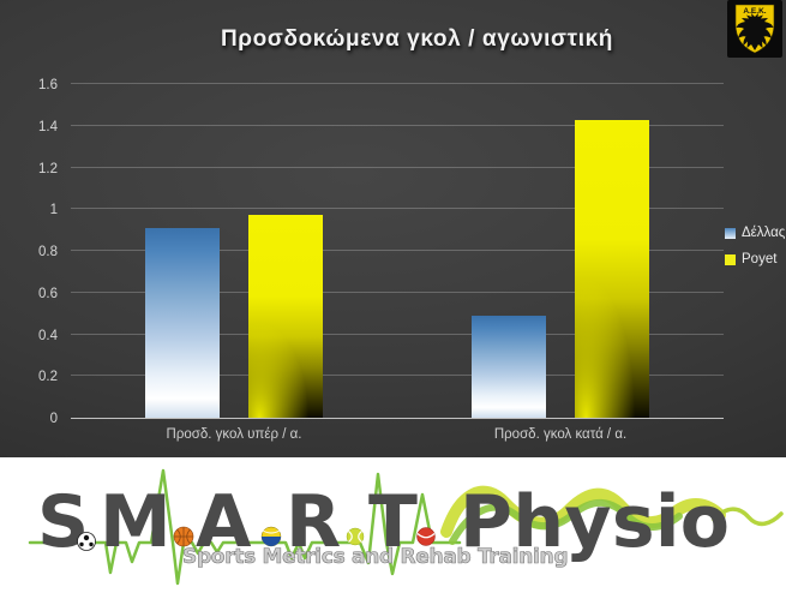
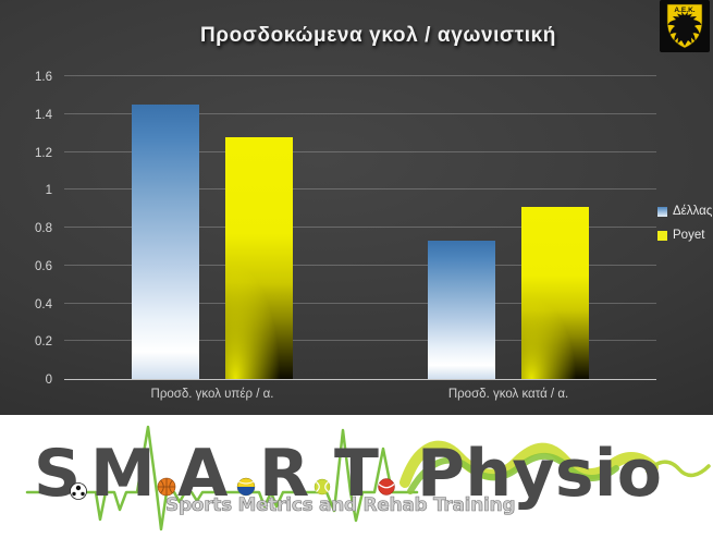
Δέλλας/Προσδ. γκολ υπέρ / α.: 0.91 -> 1.45
Poyet/Προσδ. γκολ υπέρ / α.: 0.97 -> 1.28
Δέλλας/Προσδ. γκολ κατά / α.: 0.49 -> 0.73
Poyet/Προσδ. γκολ κατά / α.: 1.43 -> 0.91
